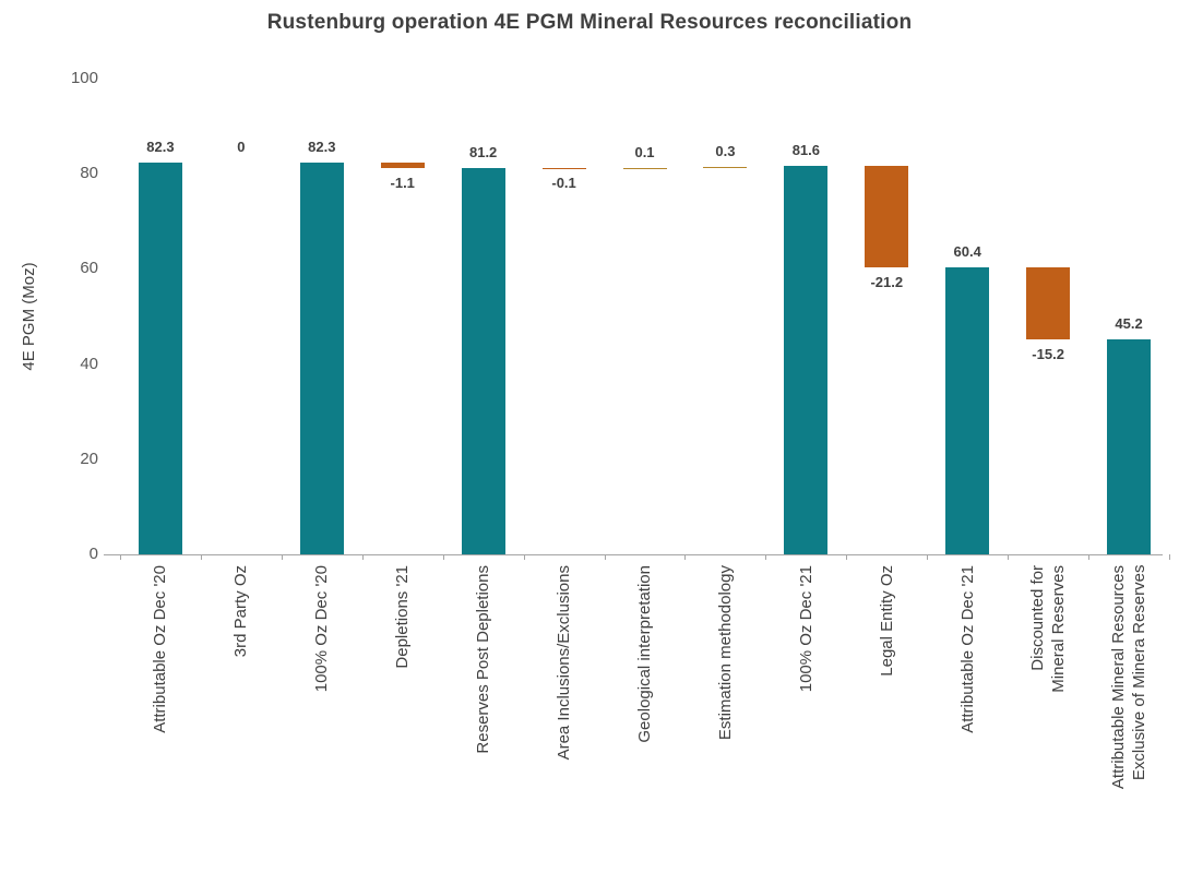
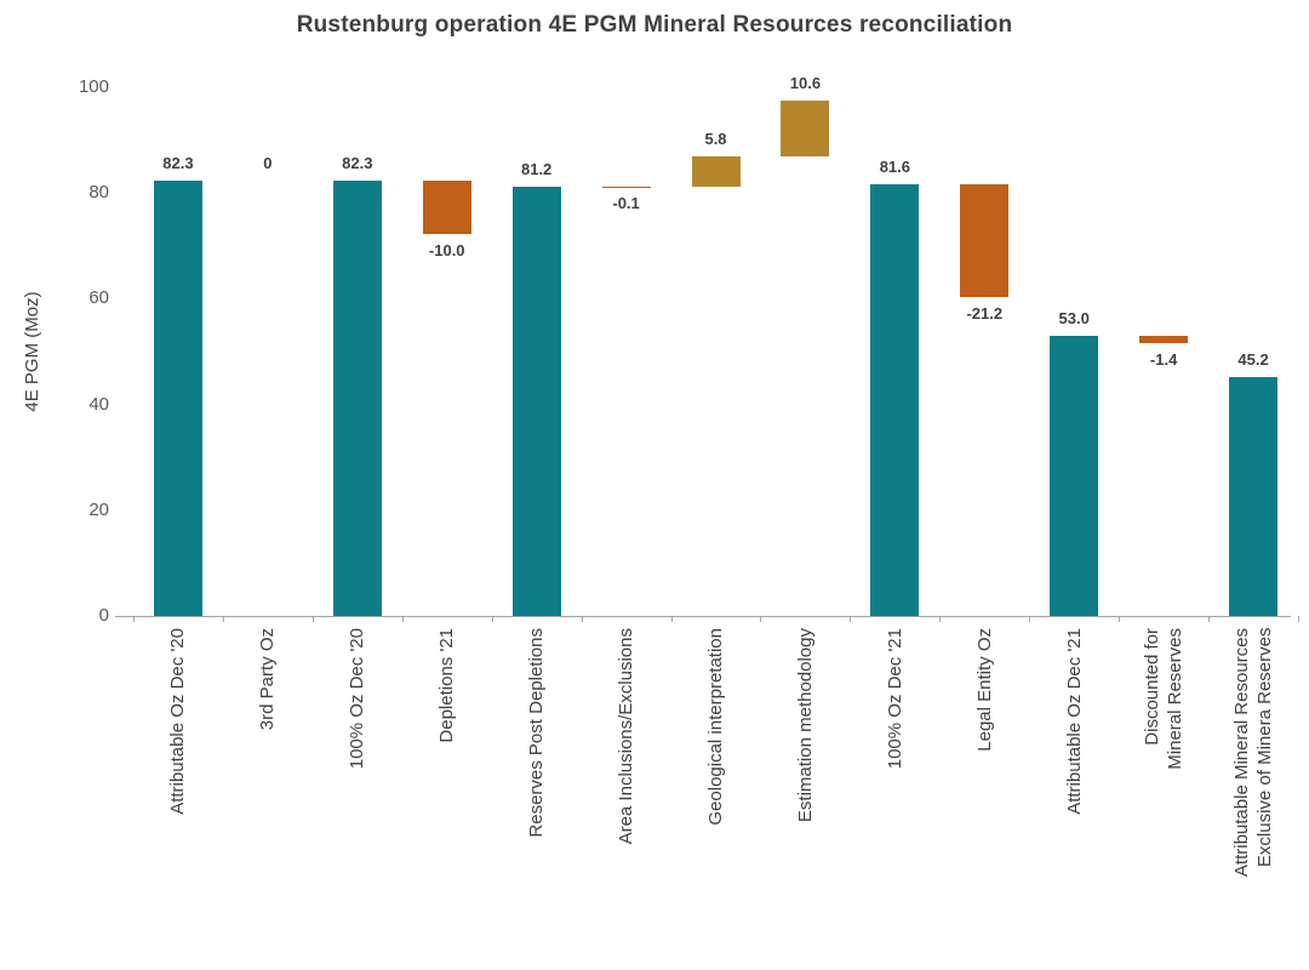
Depletions '21: -1.1 -> -10.0
Geological interpretation: 0.1 -> 5.8
Estimation methodology: 0.3 -> 10.6
Attributable Oz Dec '21: 60.4 -> 53.0
Discounted for Mineral Reserves: -15.2 -> -1.4
